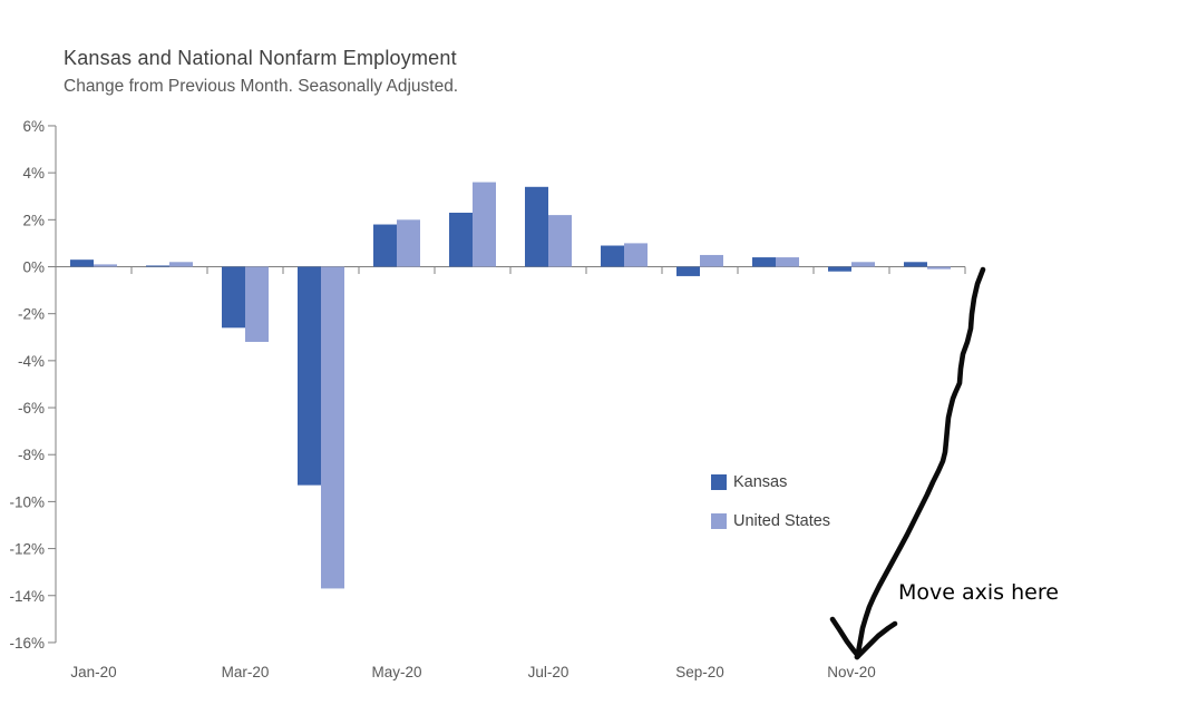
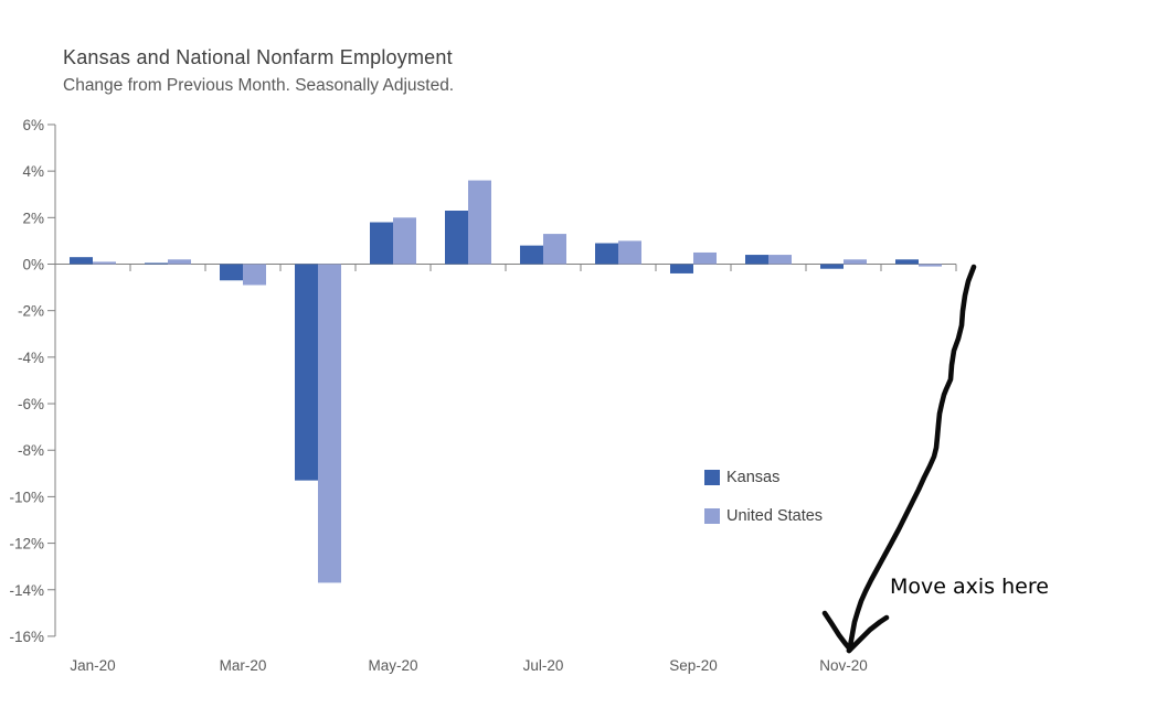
Kansas/Mar-20: -2.6% -> -0.7%
United States/Mar-20: -3.2% -> -0.9%
Kansas/Jul-20: 3.4% -> 0.8%
United States/Jul-20: 2.2% -> 1.3%
